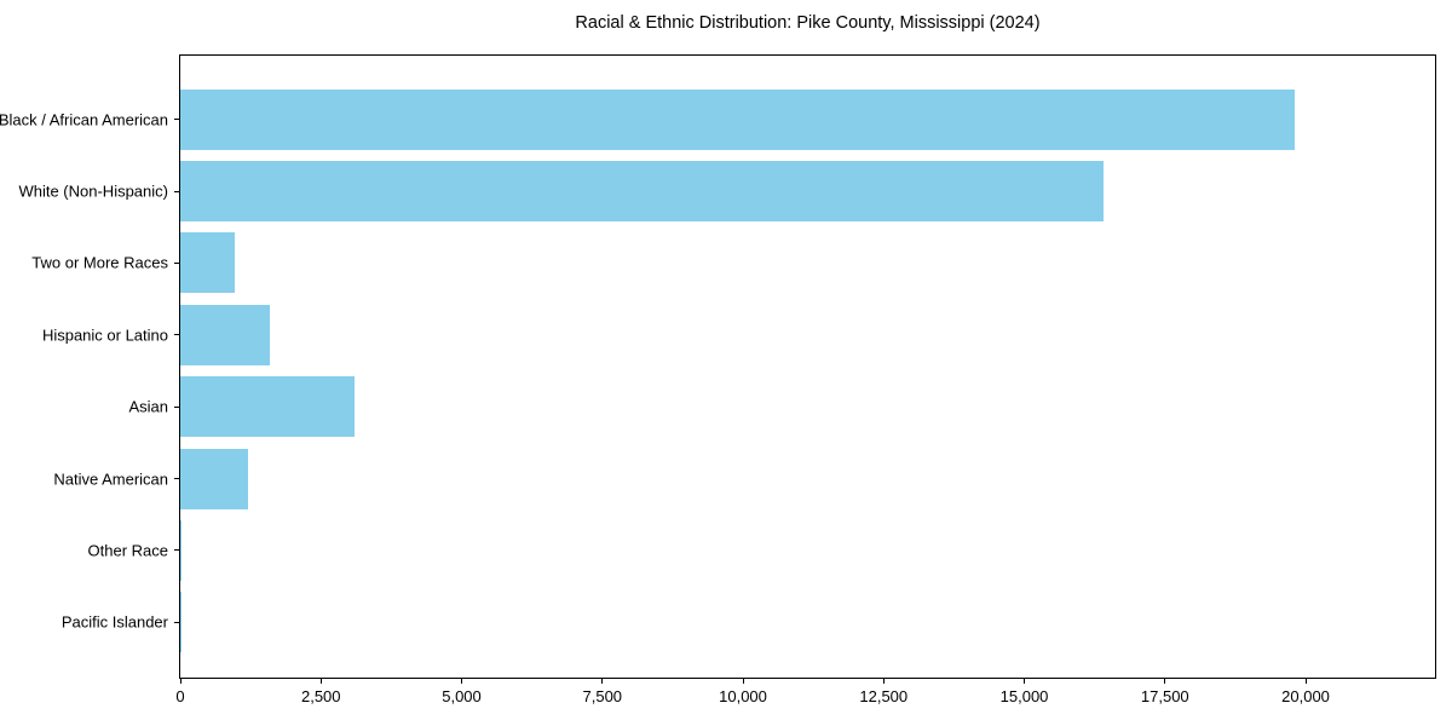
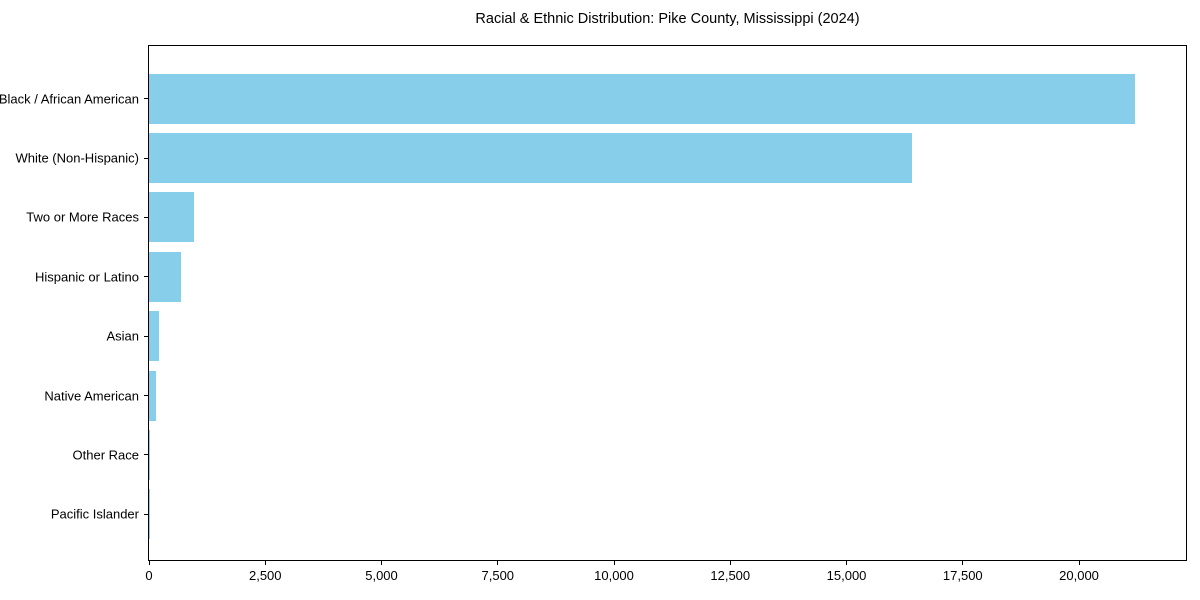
Black / African American: 19800 -> 21200
Hispanic or Latino: 1600 -> 700
Asian: 3100 -> 200
Native American: 1200 -> 200
